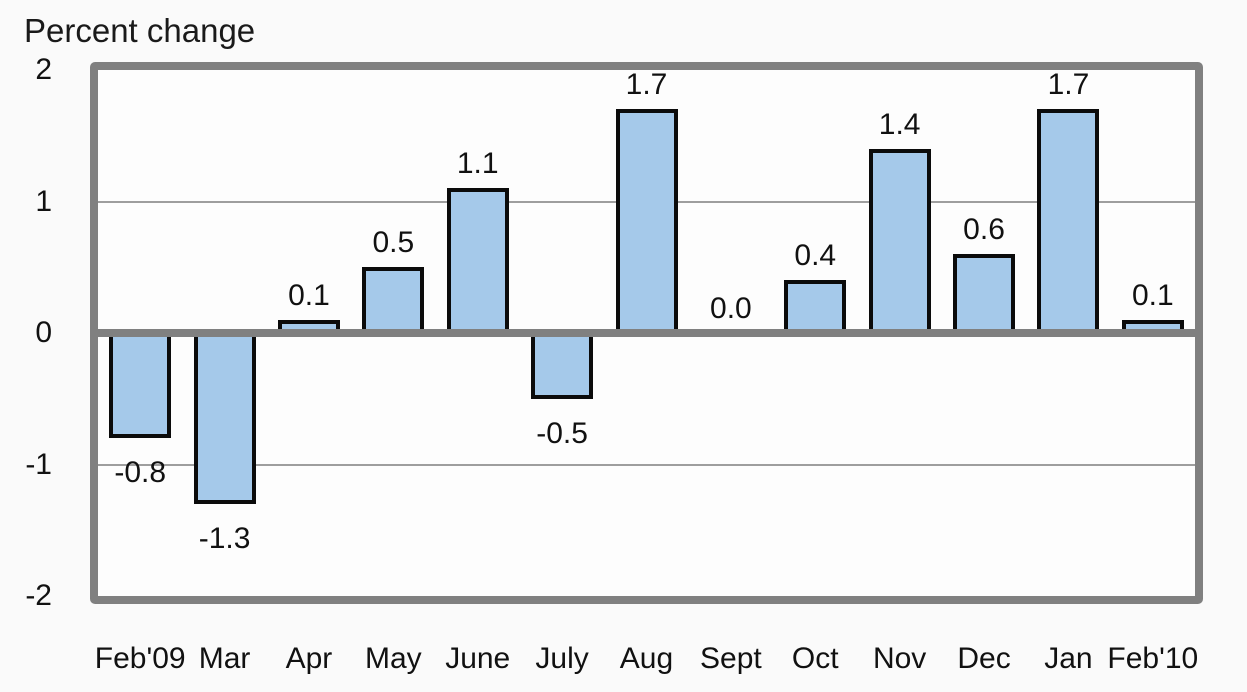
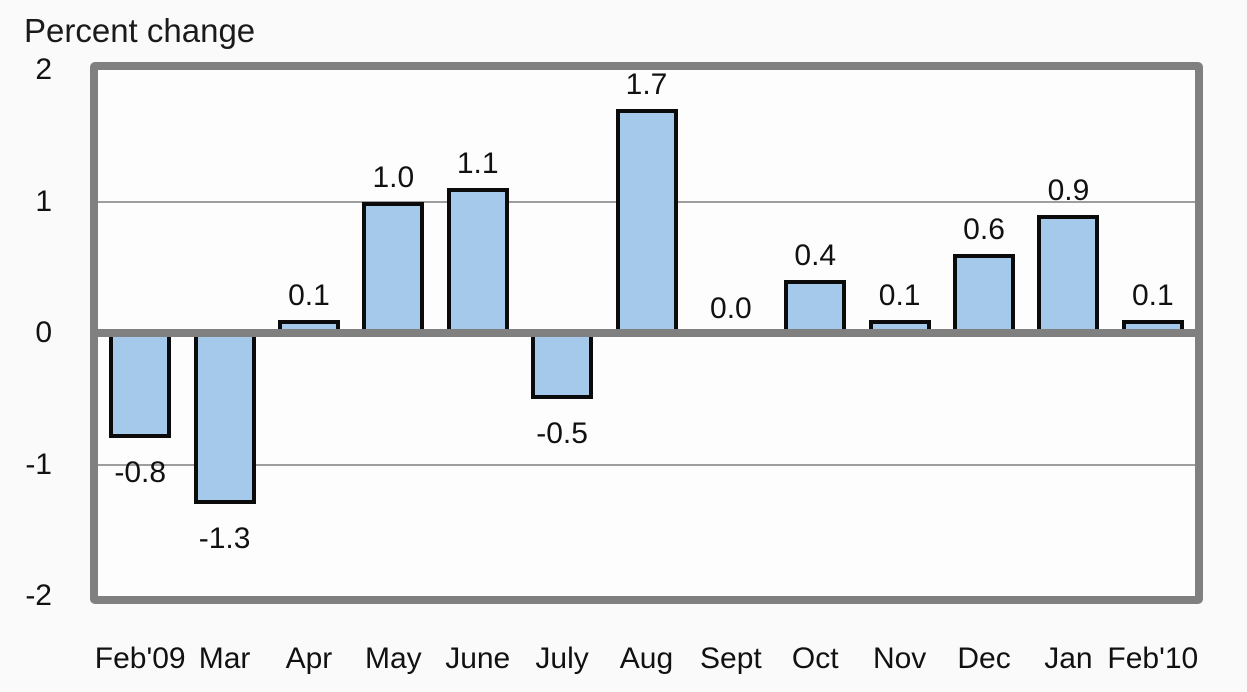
May: 0.5 -> 1.0
Nov: 1.4 -> 0.1
Jan: 1.7 -> 0.9
